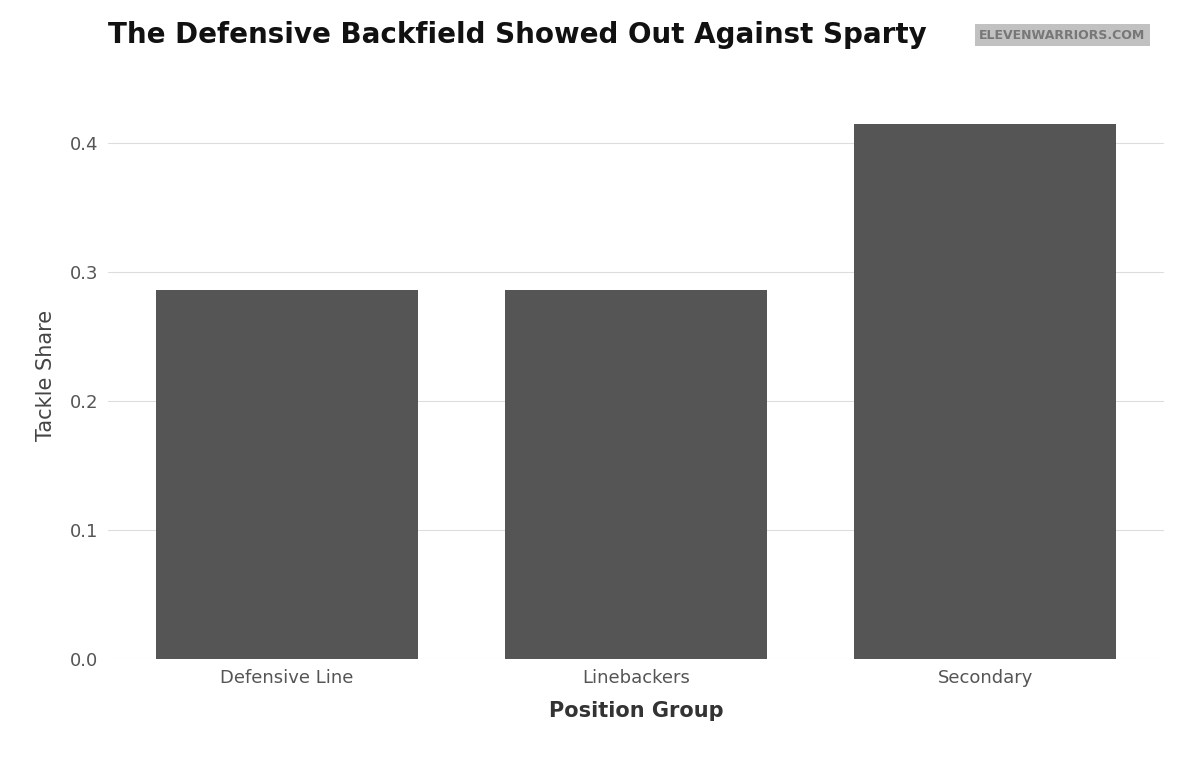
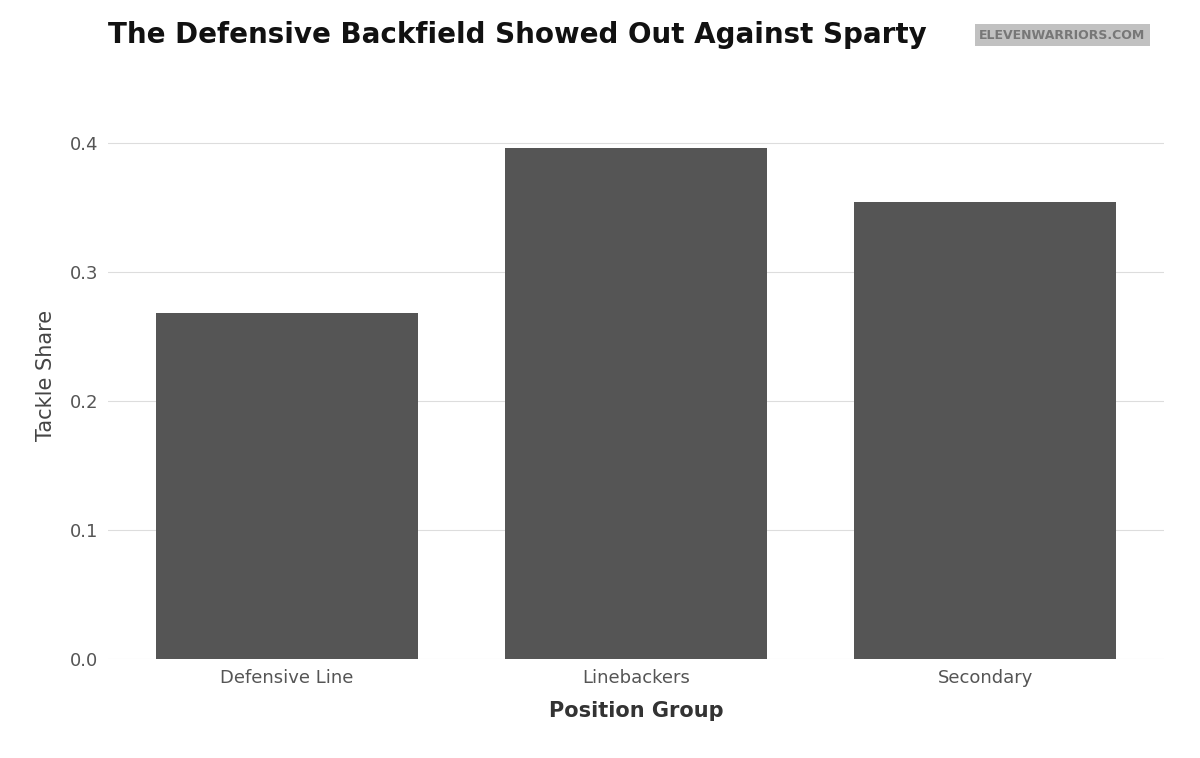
Defensive Line: 0.286 -> 0.268
Linebackers: 0.286 -> 0.396
Secondary: 0.414 -> 0.354
